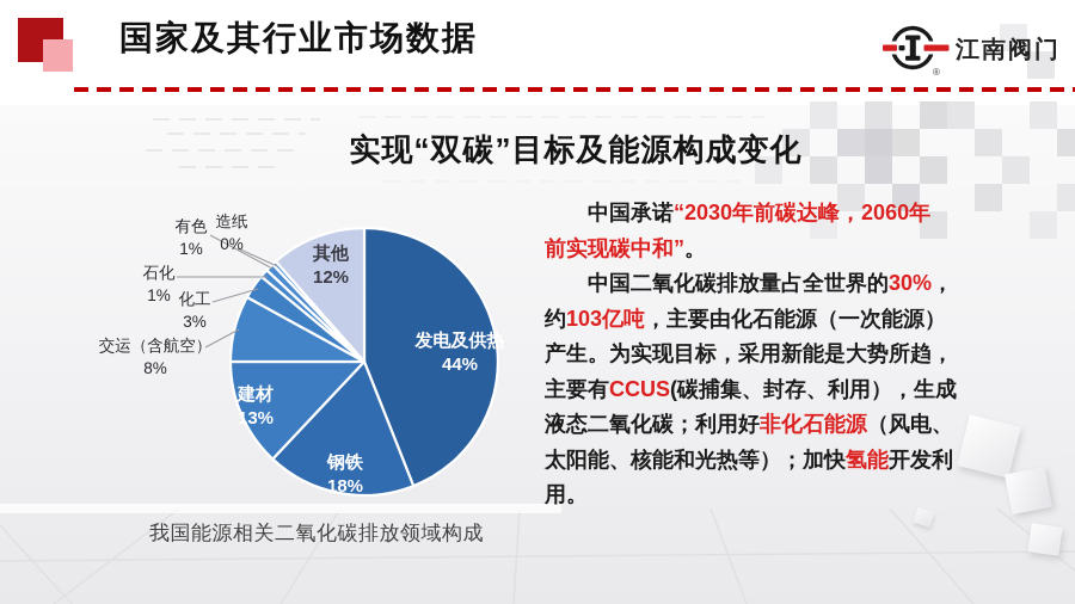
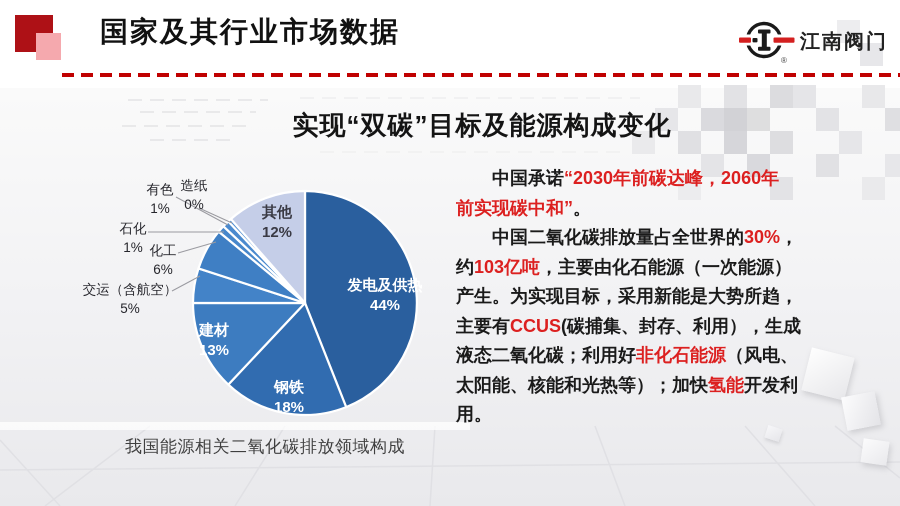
交运（含航空）: 8% -> 5%
化工: 3% -> 6%
